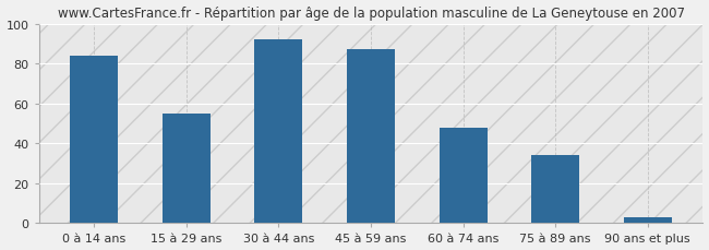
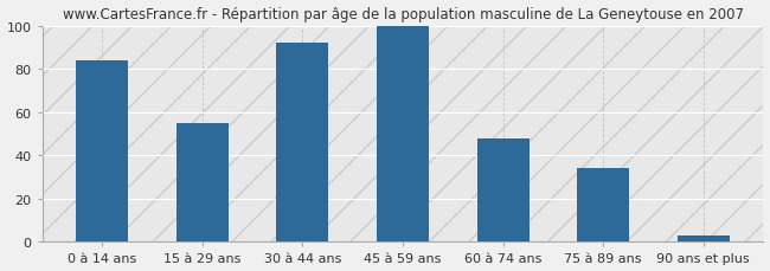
45 à 59 ans: 87 -> 100
